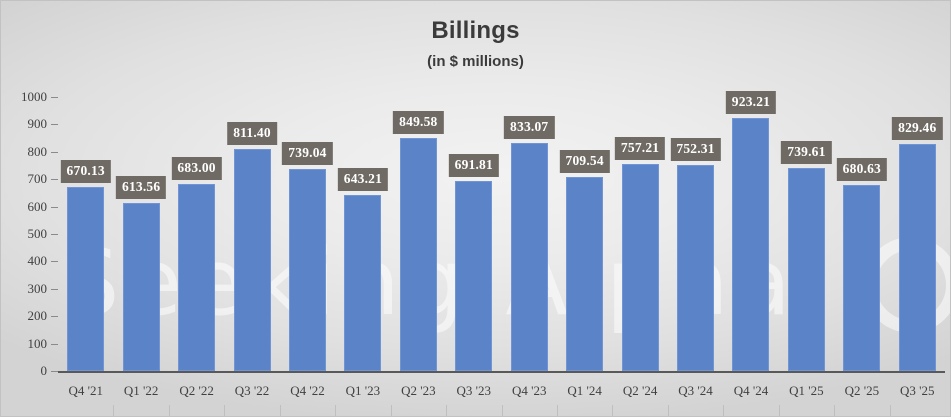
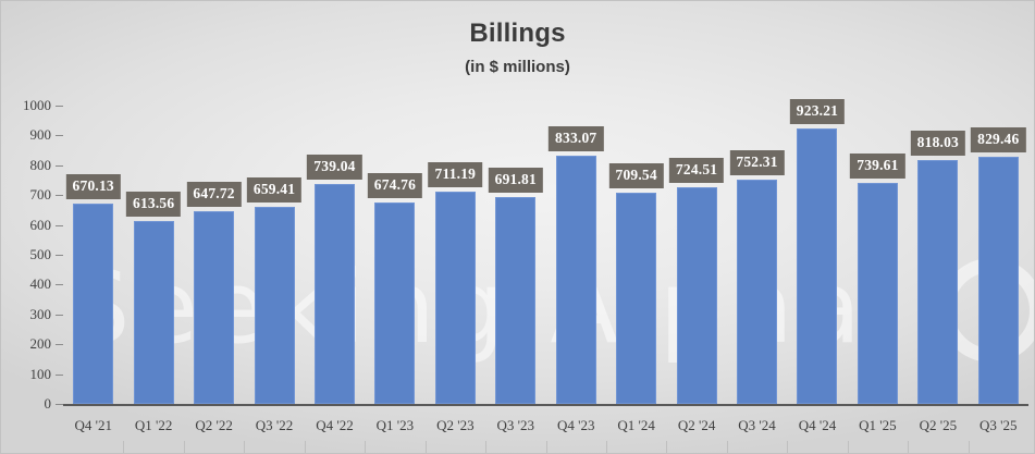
Q2 '22: 683.00 -> 647.72
Q3 '22: 811.40 -> 659.41
Q1 '23: 643.21 -> 674.76
Q2 '23: 849.58 -> 711.19
Q2 '24: 757.21 -> 724.51
Q2 '25: 680.63 -> 818.03
